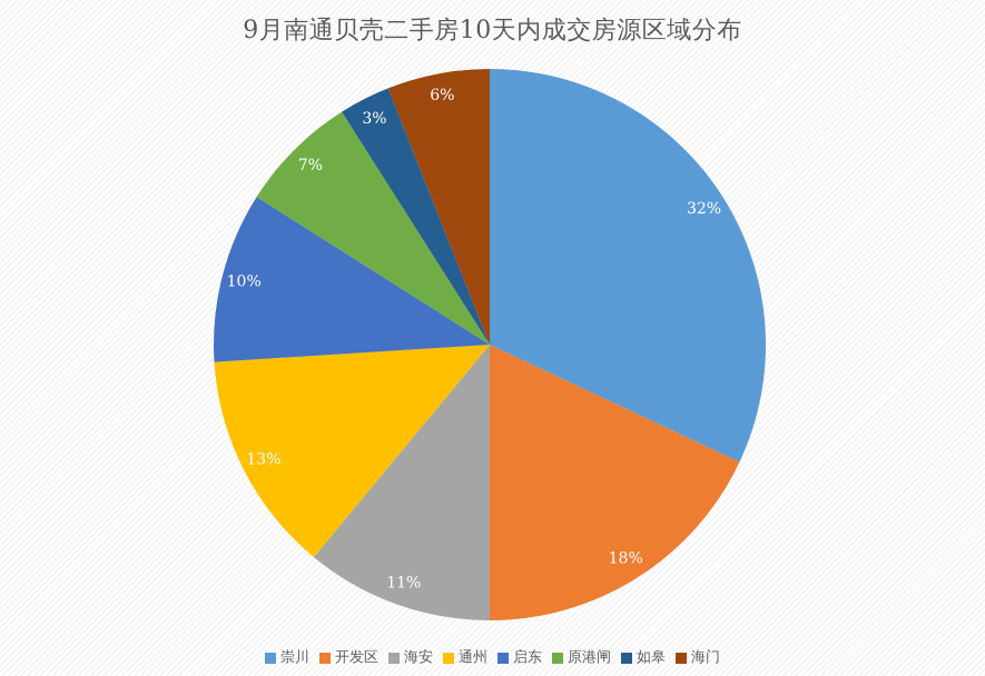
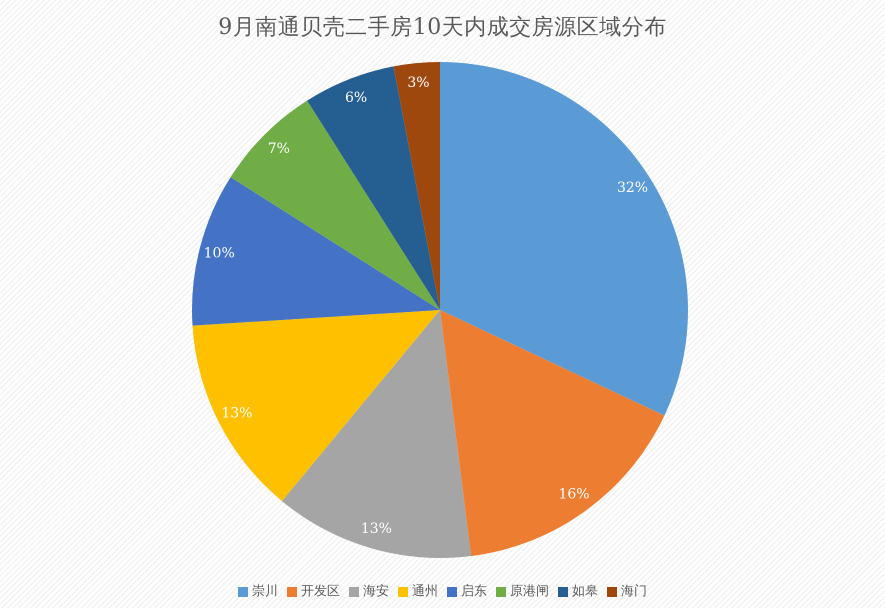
开发区: 18% -> 16%
海安: 11% -> 13%
如皋: 3% -> 6%
海门: 6% -> 3%
